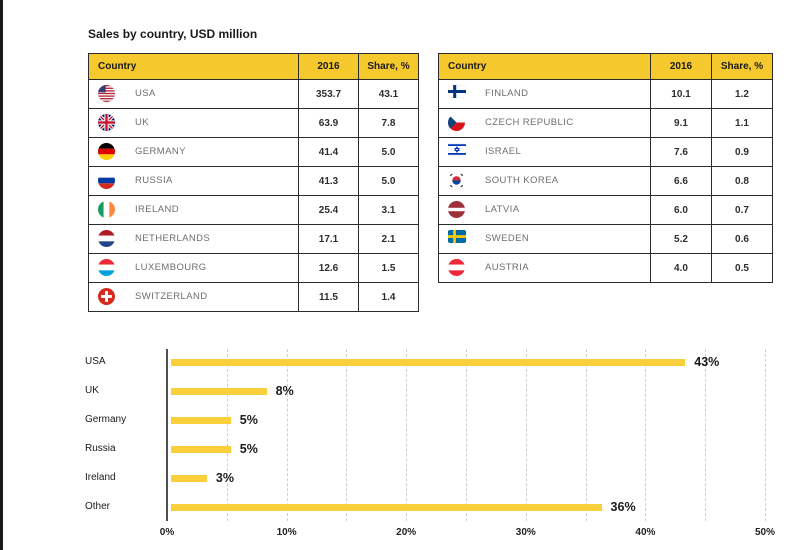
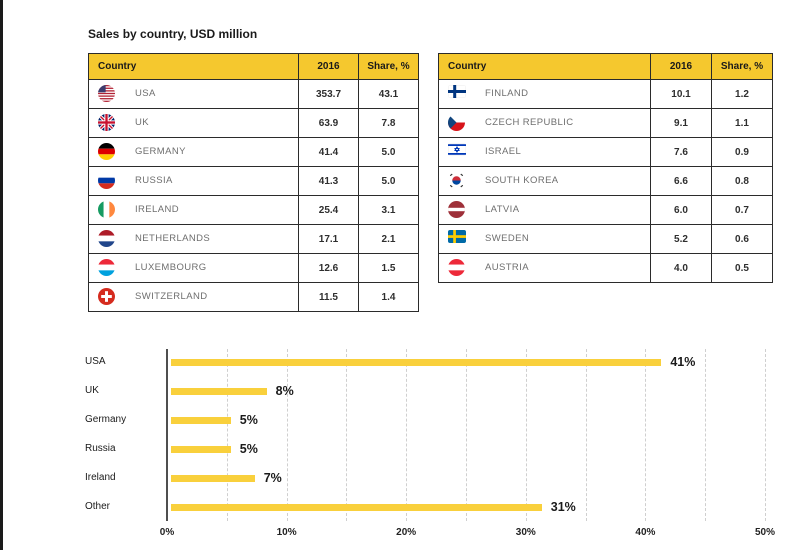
USA: 43% -> 41%
Ireland: 3% -> 7%
Other: 36% -> 31%
